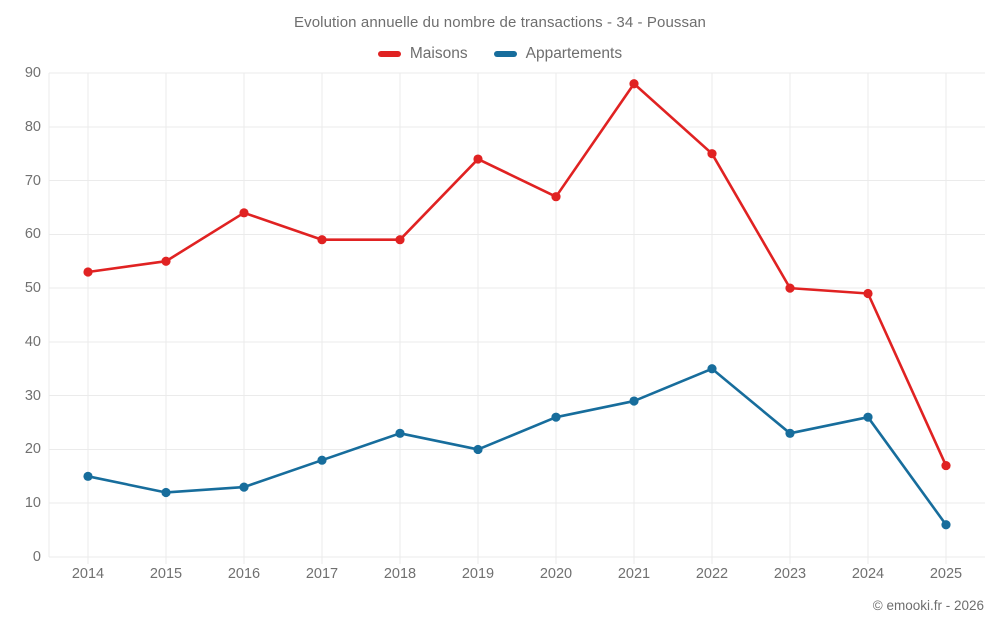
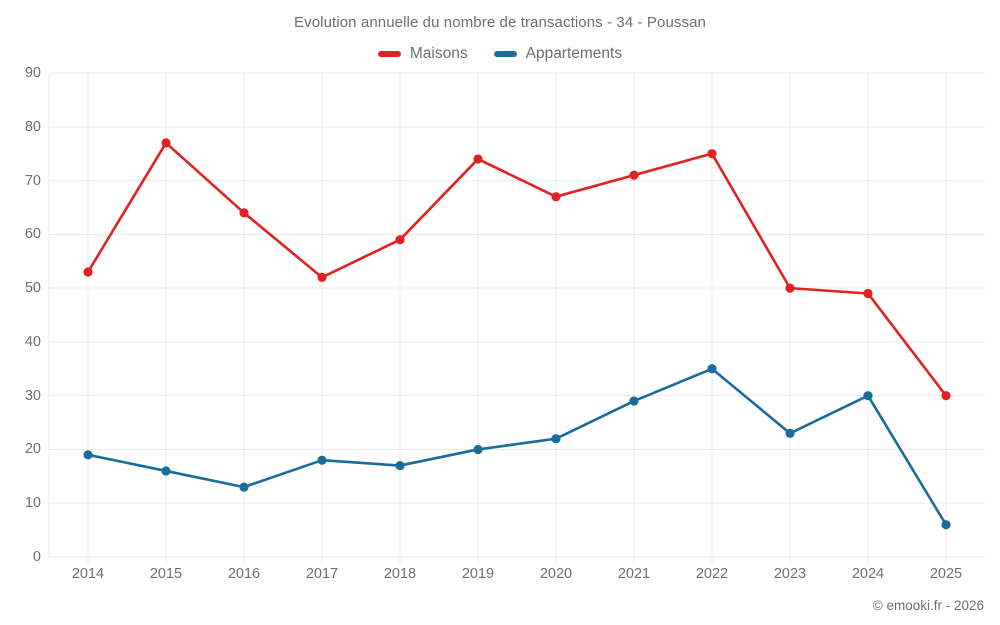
Appartements/2014: 15 -> 19
Maisons/2015: 55 -> 77
Appartements/2015: 12 -> 16
Maisons/2017: 59 -> 52
Appartements/2018: 23 -> 17
Appartements/2020: 26 -> 22
Maisons/2021: 88 -> 71
Appartements/2024: 26 -> 30
Maisons/2025: 17 -> 30
